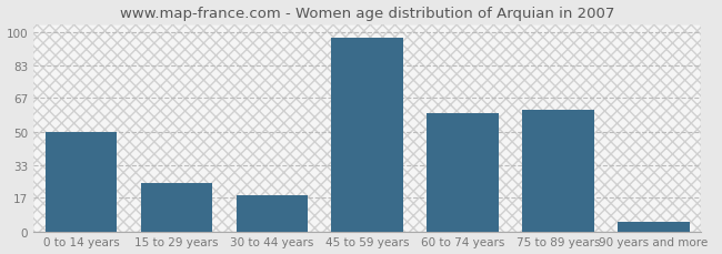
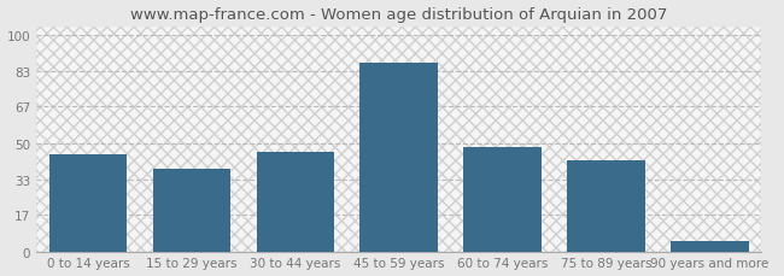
0 to 14 years: 50 -> 45
15 to 29 years: 24 -> 38
30 to 44 years: 18 -> 46
45 to 59 years: 97 -> 87
60 to 74 years: 59 -> 48
75 to 89 years: 61 -> 42
